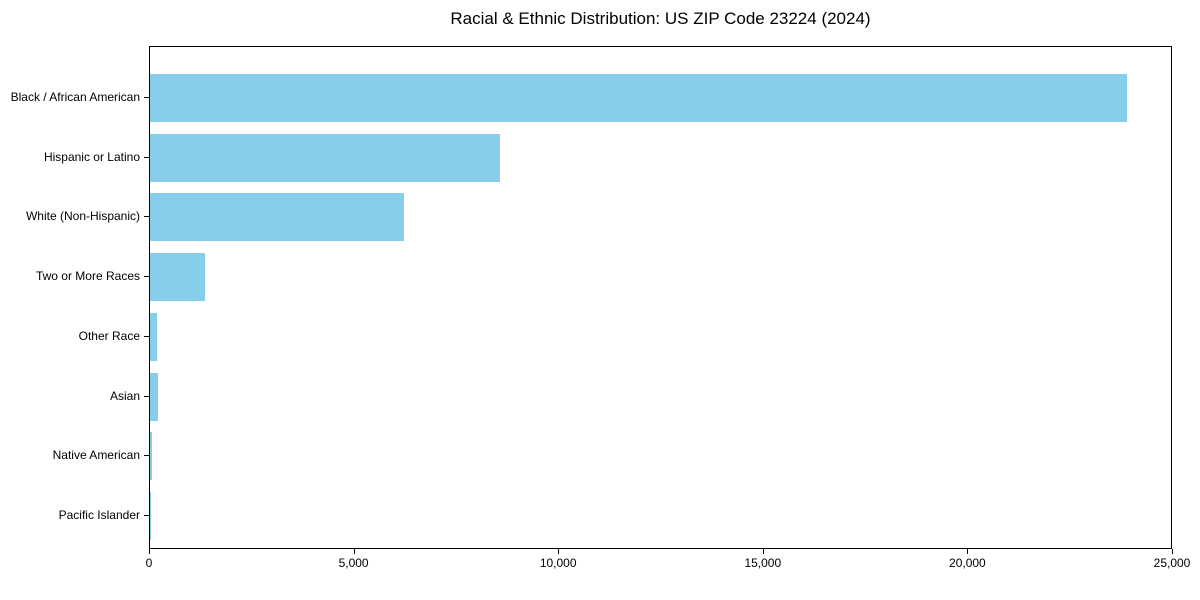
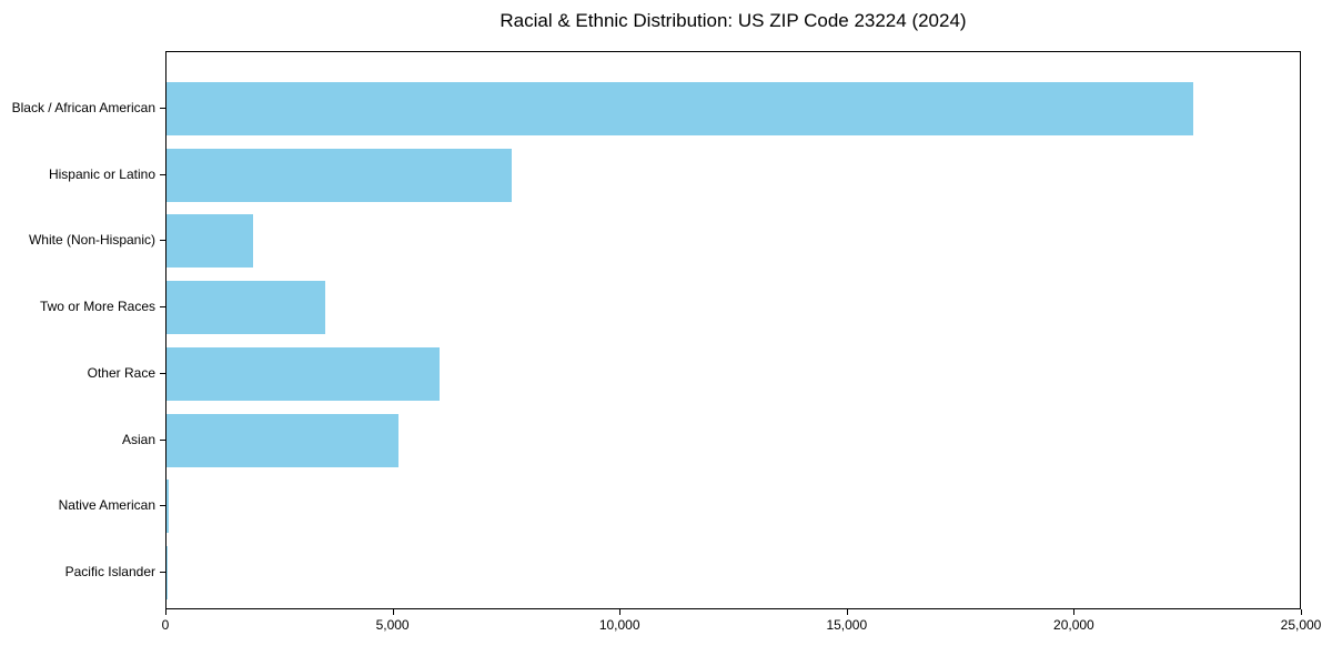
Black / African American: 23900 -> 22600
Hispanic or Latino: 8600 -> 7600
White (Non-Hispanic): 6200 -> 1900
Two or More Races: 1400 -> 3500
Other Race: 200 -> 6000
Asian: 200 -> 5100
